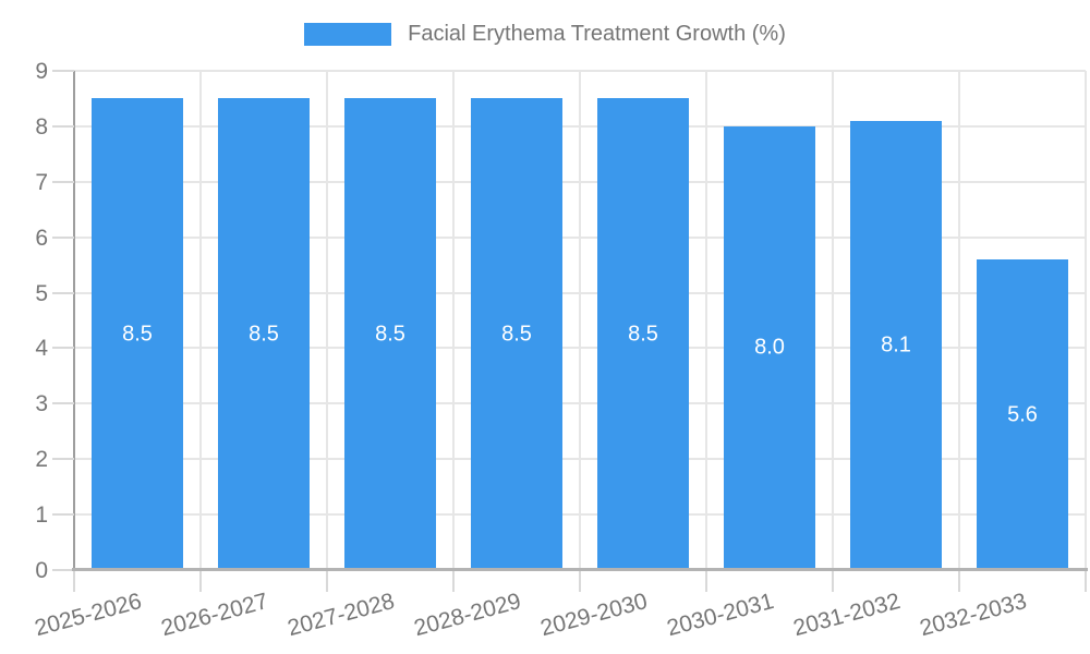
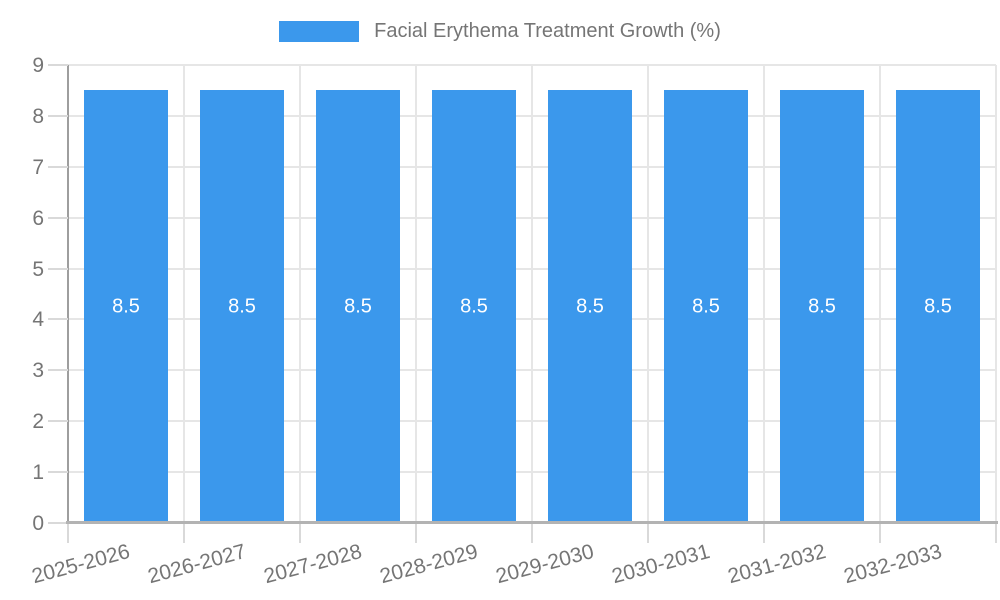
2030-2031: 8.0 -> 8.5
2031-2032: 8.1 -> 8.5
2032-2033: 5.6 -> 8.5
